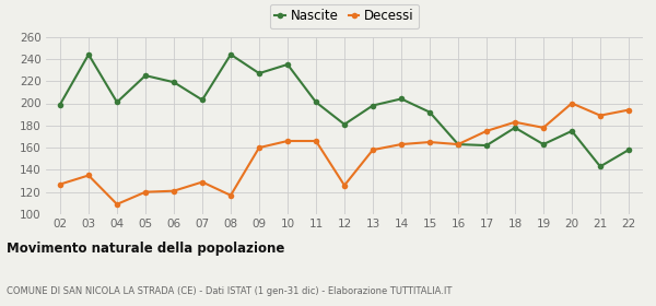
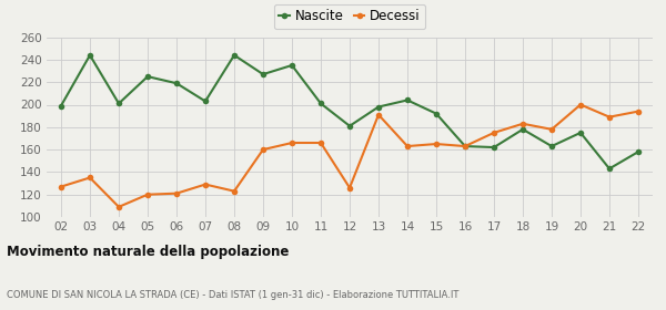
Decessi/08: 117 -> 123
Decessi/13: 158 -> 191
